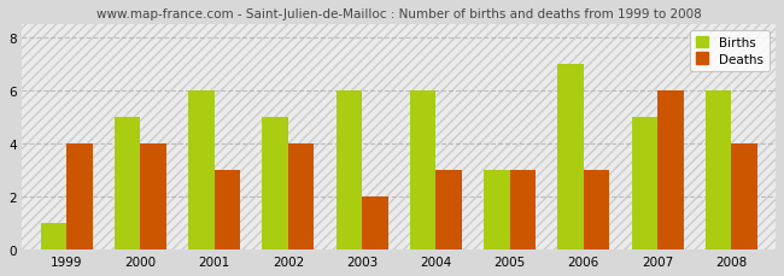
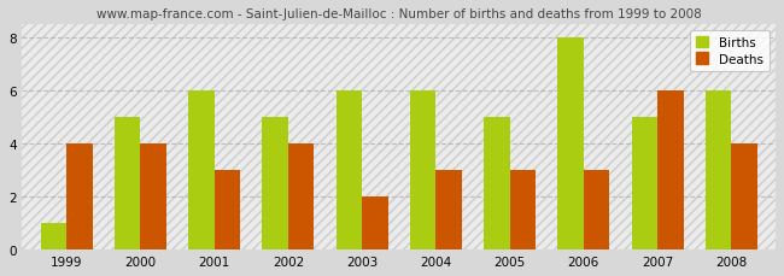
Births/2005: 3 -> 5
Births/2006: 7 -> 8
